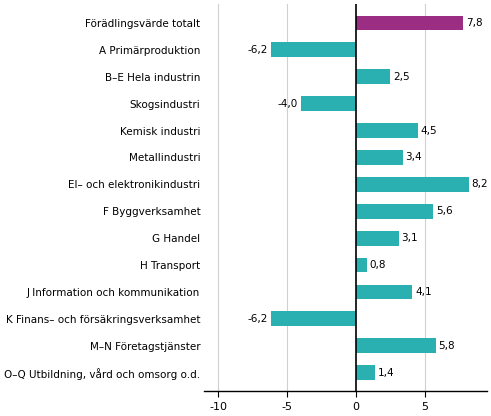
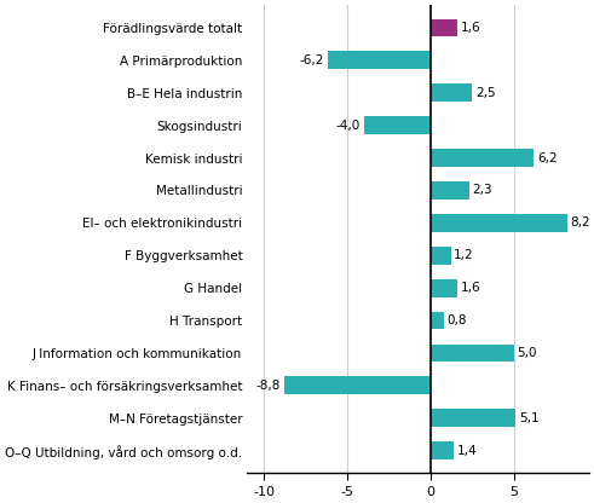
Förädlingsvärde totalt: 7,8 -> 1,6
Kemisk industri: 4,5 -> 6,2
Metallindustri: 3,4 -> 2,3
F Byggverksamhet: 5,6 -> 1,2
G Handel: 3,1 -> 1,6
J Information och kommunikation: 4,1 -> 5,0
K Finans– och försäkringsverksamhet: -6,2 -> -8,8
M–N Företagstjänster: 5,8 -> 5,1
